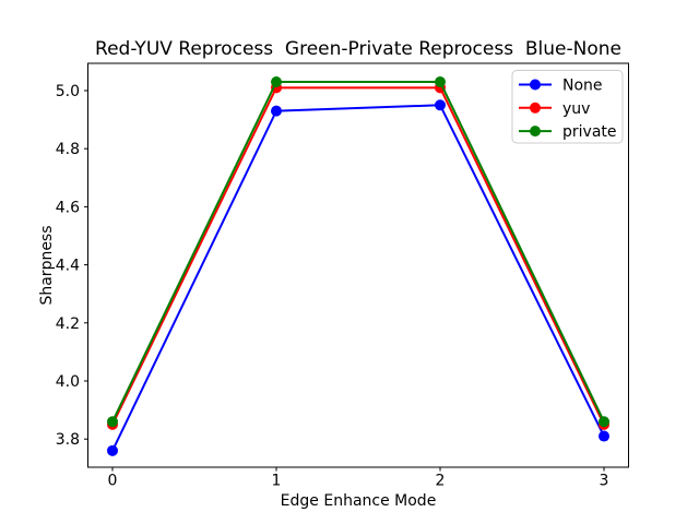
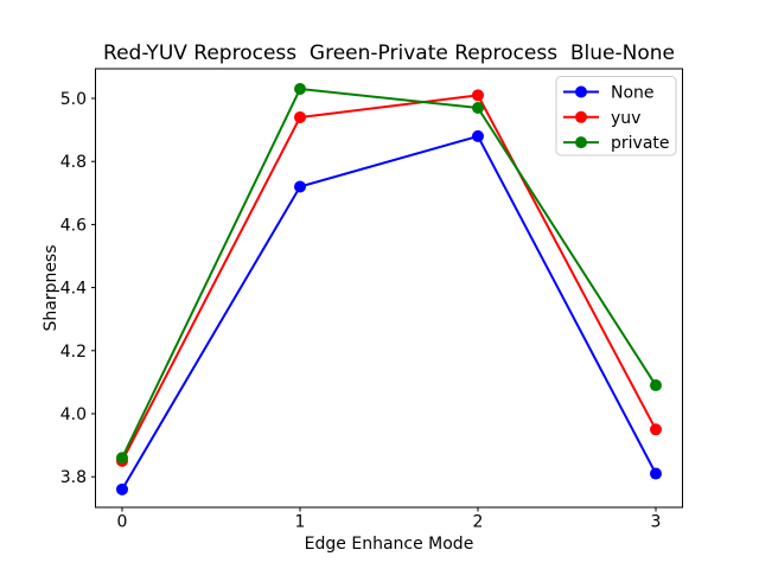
None/1: 4.93 -> 4.72
yuv/1: 5.01 -> 4.94
None/2: 4.95 -> 4.88
private/2: 5.03 -> 4.97
yuv/3: 3.85 -> 3.95
private/3: 3.86 -> 4.09
